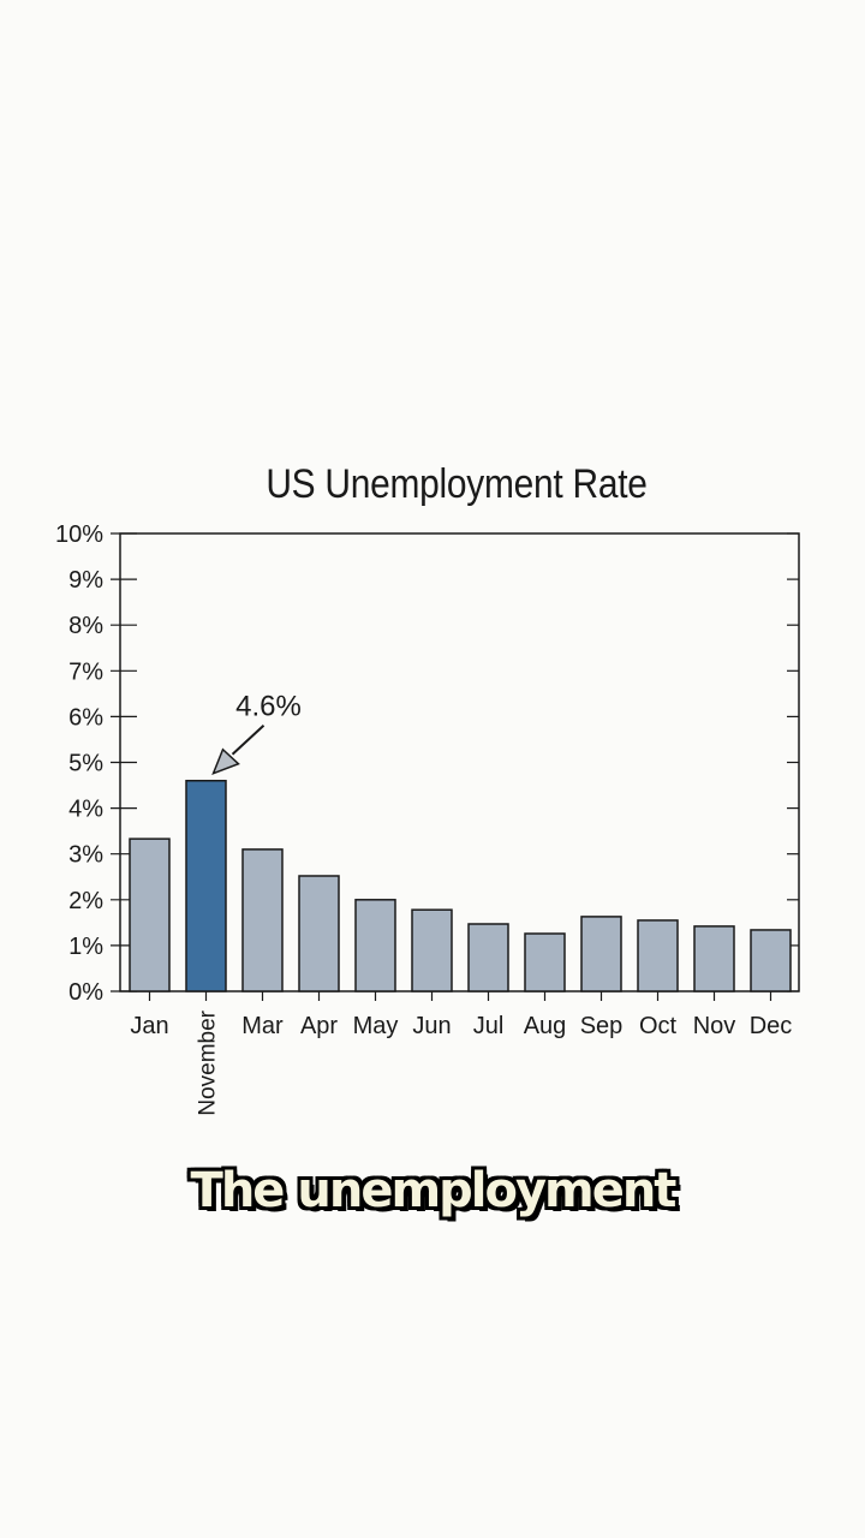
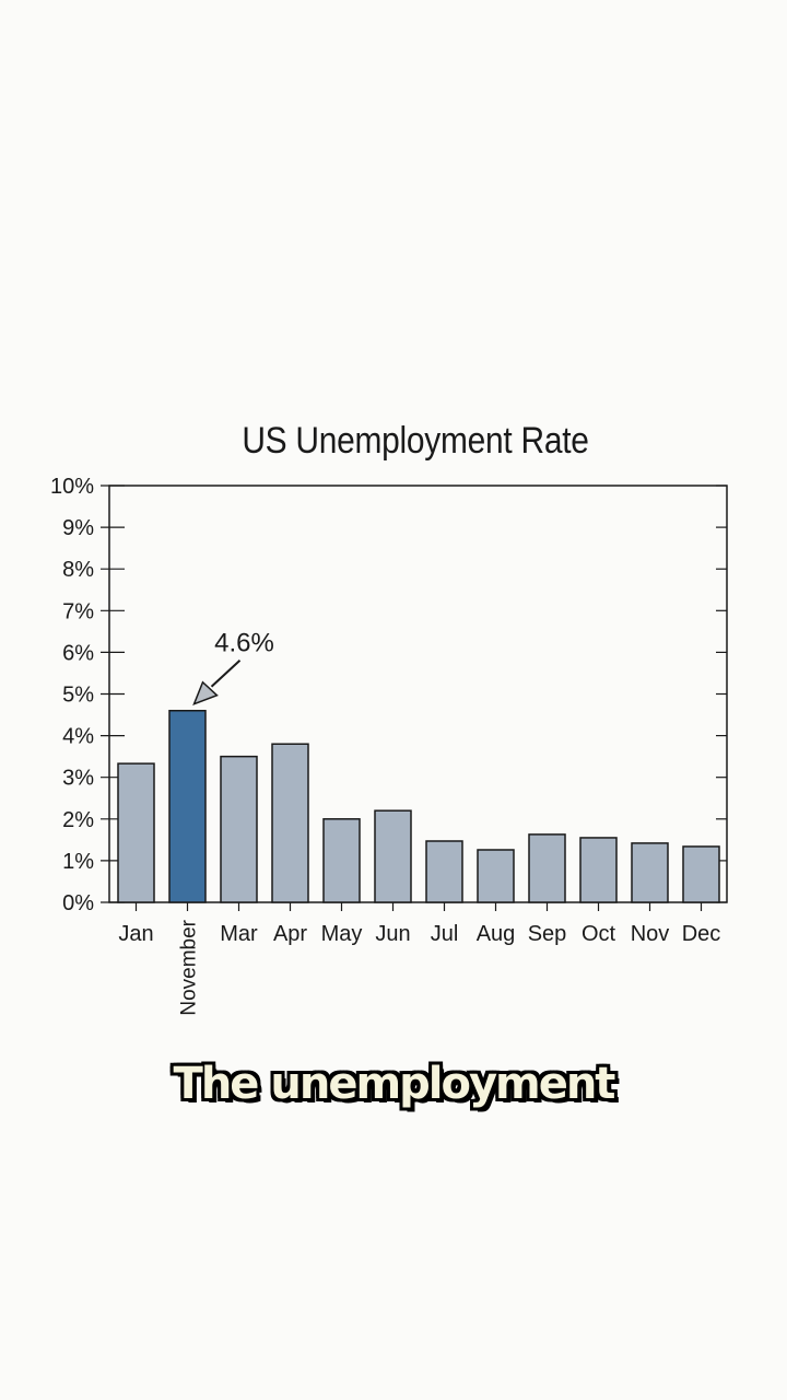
Mar: 3.1% -> 3.5%
Apr: 2.5% -> 3.8%
Jun: 1.8% -> 2.2%
